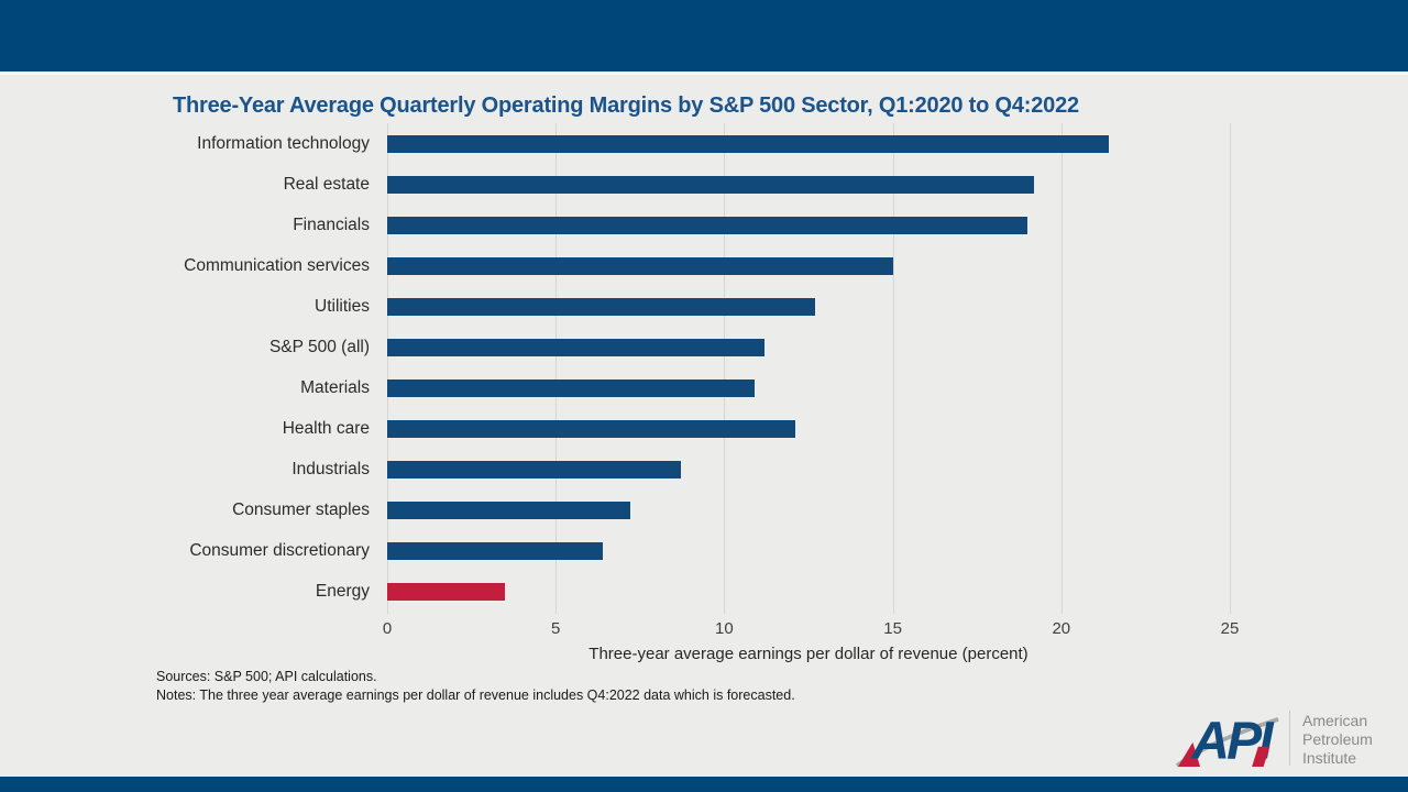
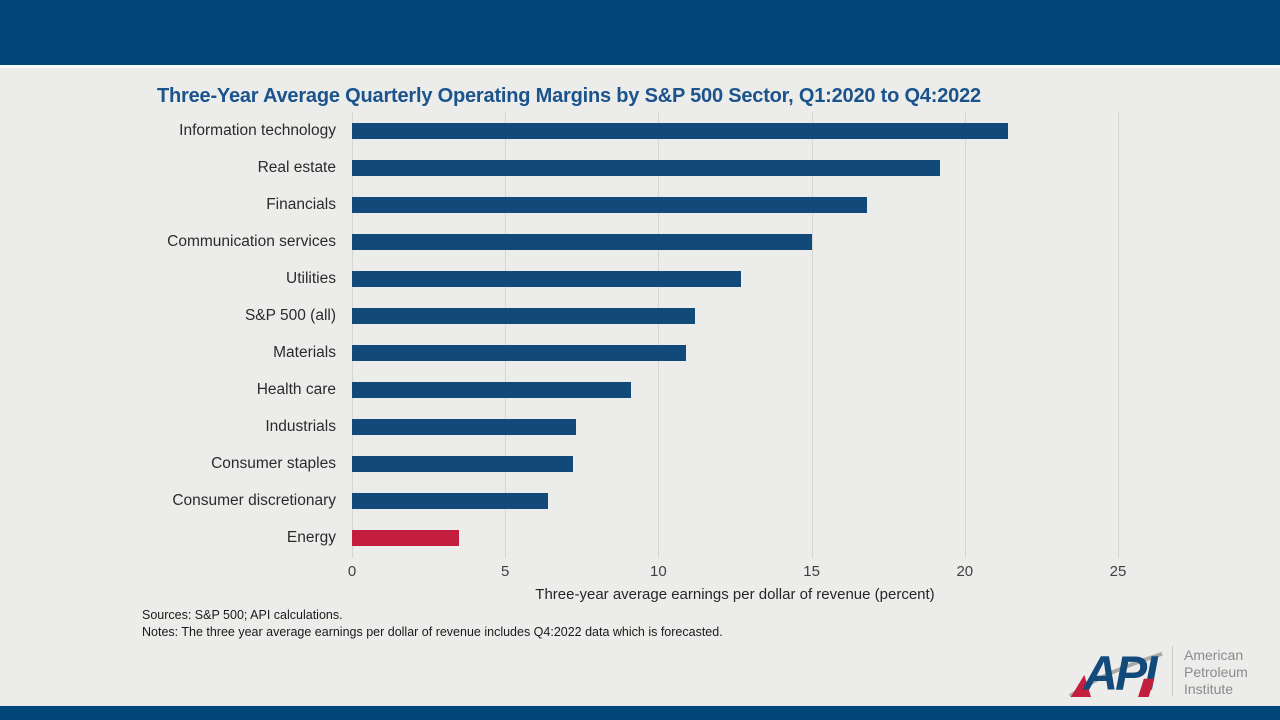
Financials: 19.0 -> 16.8
Health care: 12.1 -> 9.1
Industrials: 8.7 -> 7.3
